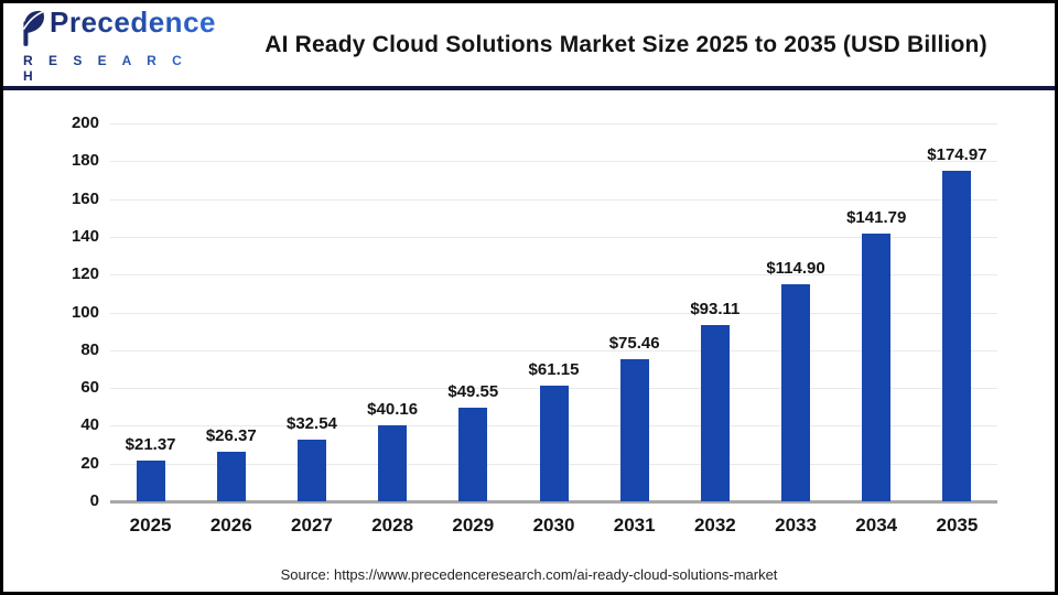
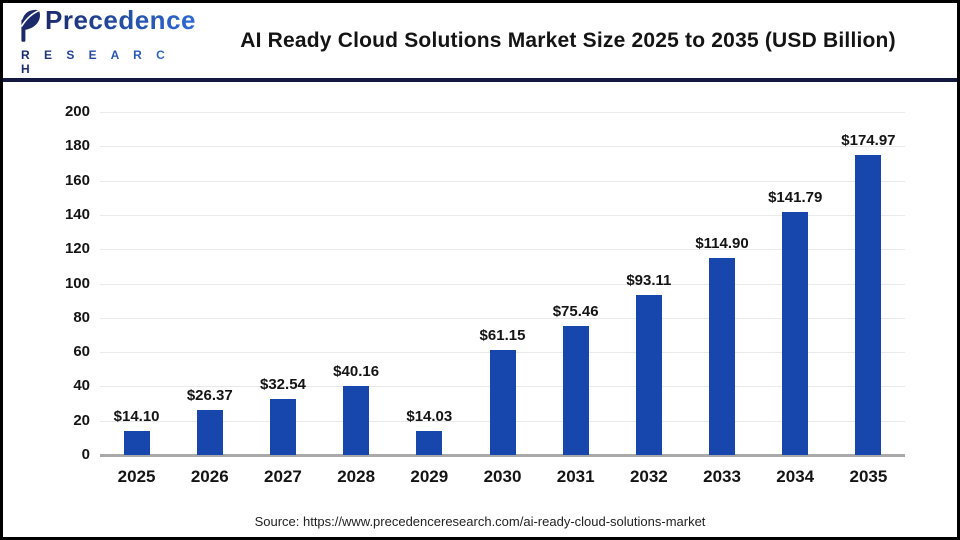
2025: $21.37 -> $14.10
2029: $49.55 -> $14.03
